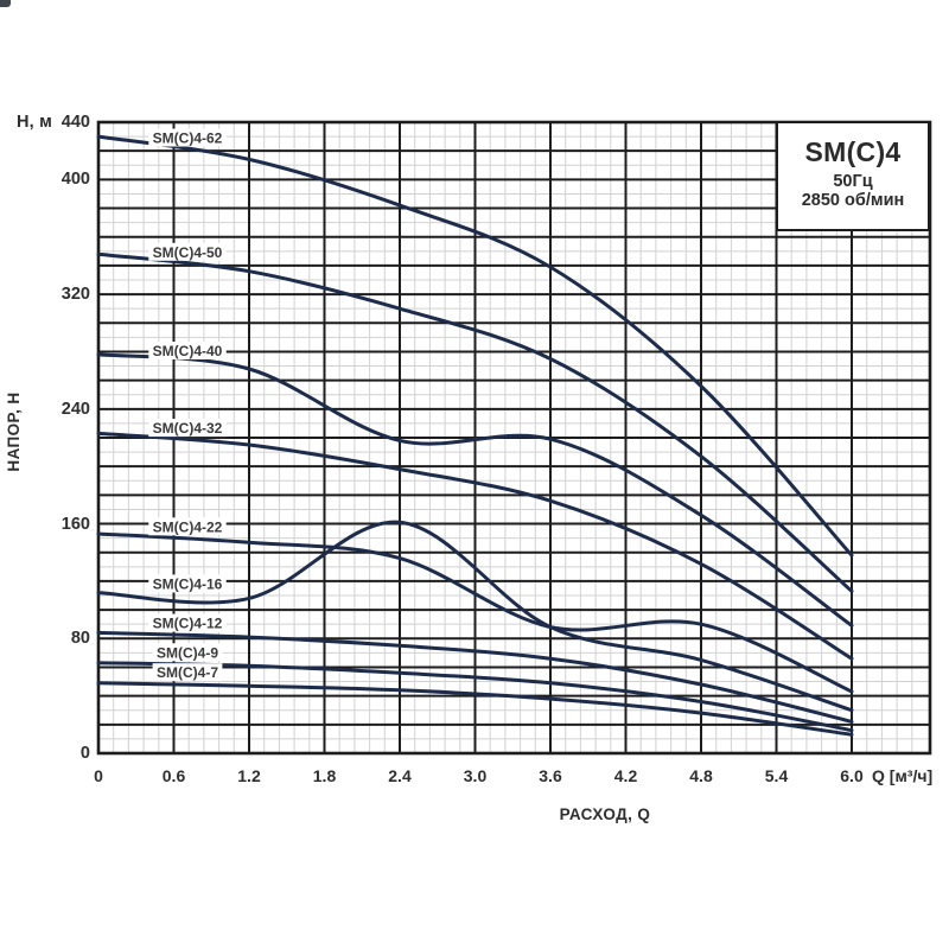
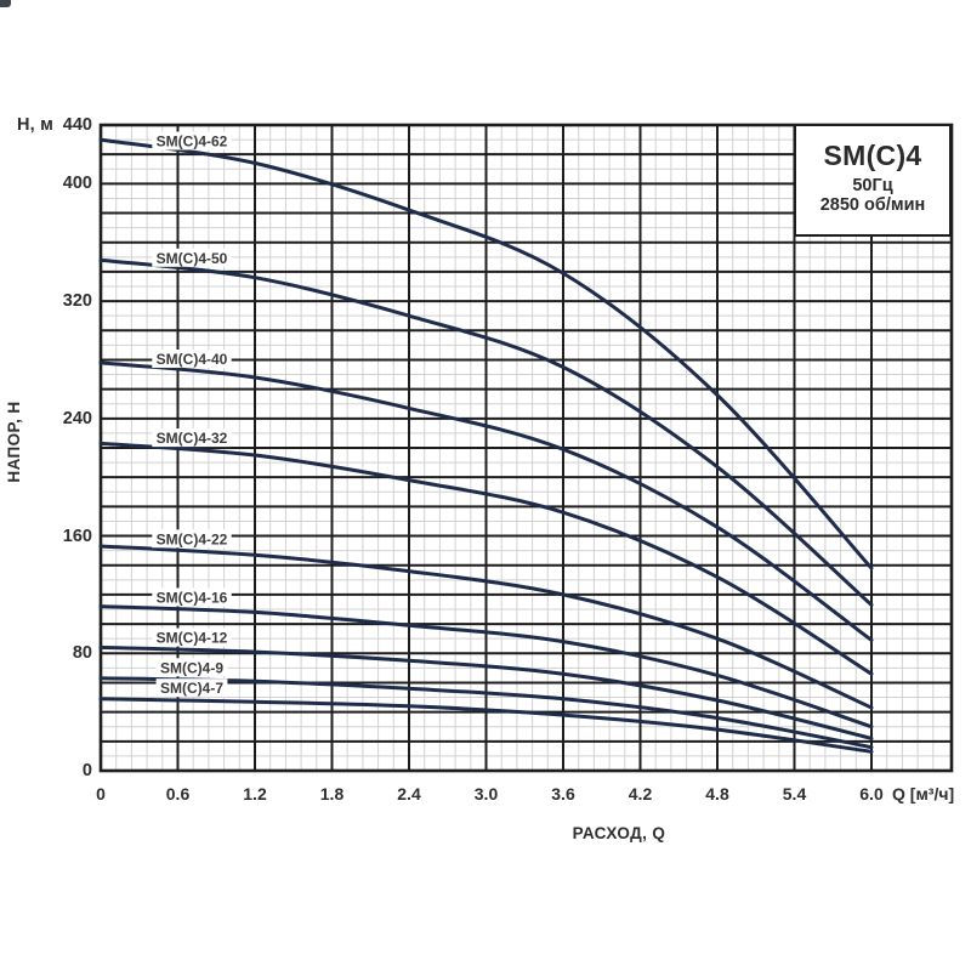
SM(C)4-40/2.4: 218 -> 247
SM(C)4-16/2.4: 161 -> 99
SM(C)4-22/3.6: 88 -> 120
